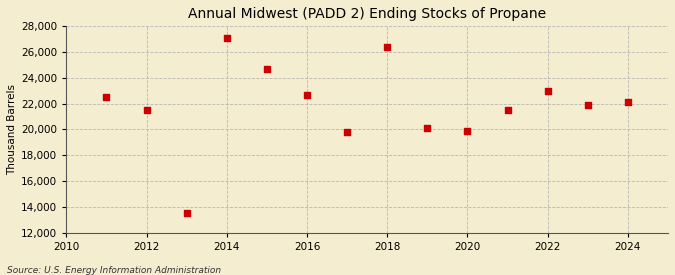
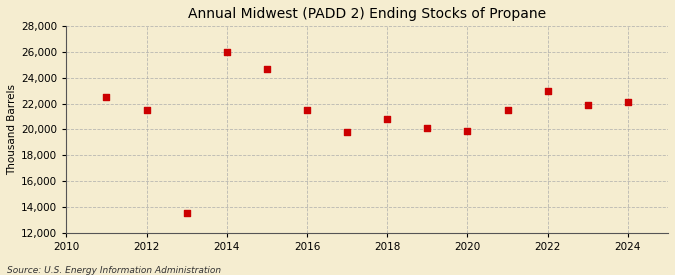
2014: 27,100 -> 26,000
2016: 22,700 -> 21,500
2018: 26,400 -> 20,800
